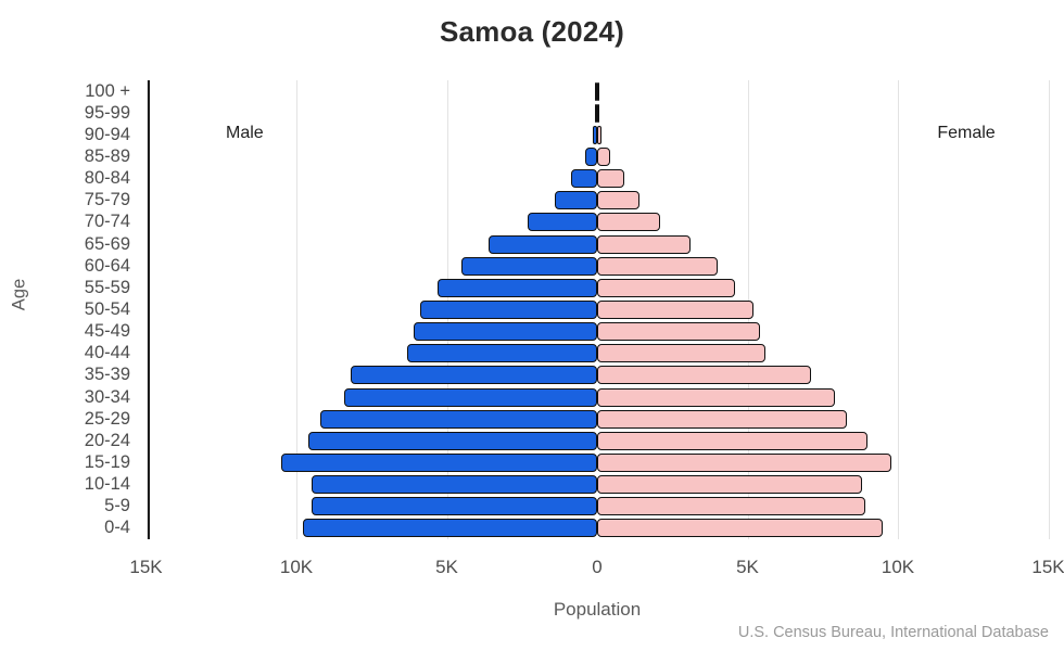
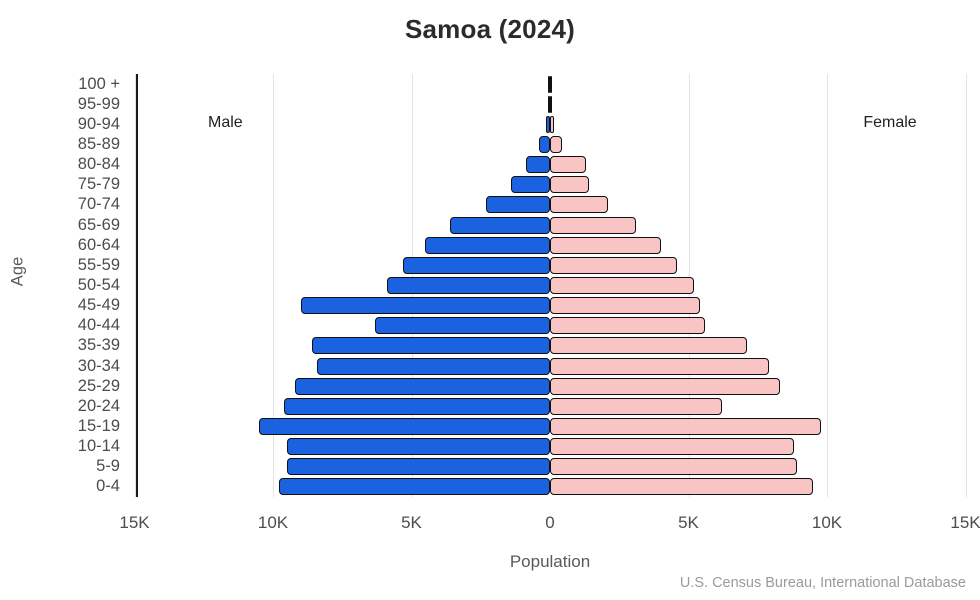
Female/80-84: 0.9K -> 1.3K
Male/45-49: 6.1K -> 9.0K
Male/35-39: 8.2K -> 8.6K
Female/20-24: 9.0K -> 6.2K
